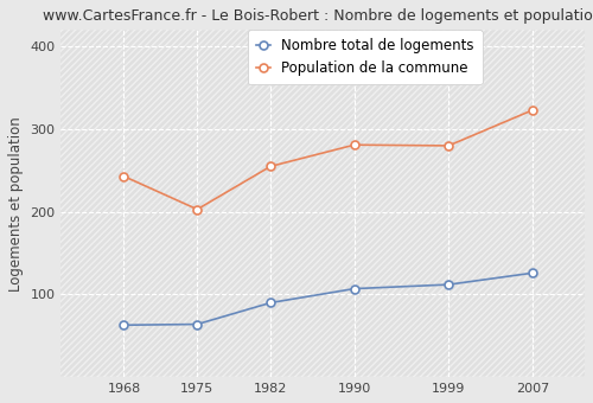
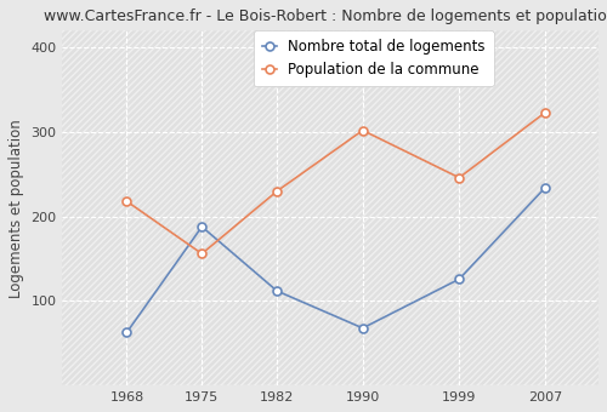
Population de la commune/1968: 243 -> 218
Nombre total de logements/1975: 64 -> 188
Population de la commune/1975: 203 -> 156
Nombre total de logements/1982: 90 -> 112
Population de la commune/1982: 255 -> 230
Nombre total de logements/1990: 107 -> 68
Population de la commune/1990: 281 -> 302
Nombre total de logements/1999: 112 -> 126
Population de la commune/1999: 280 -> 246
Nombre total de logements/2007: 126 -> 234
